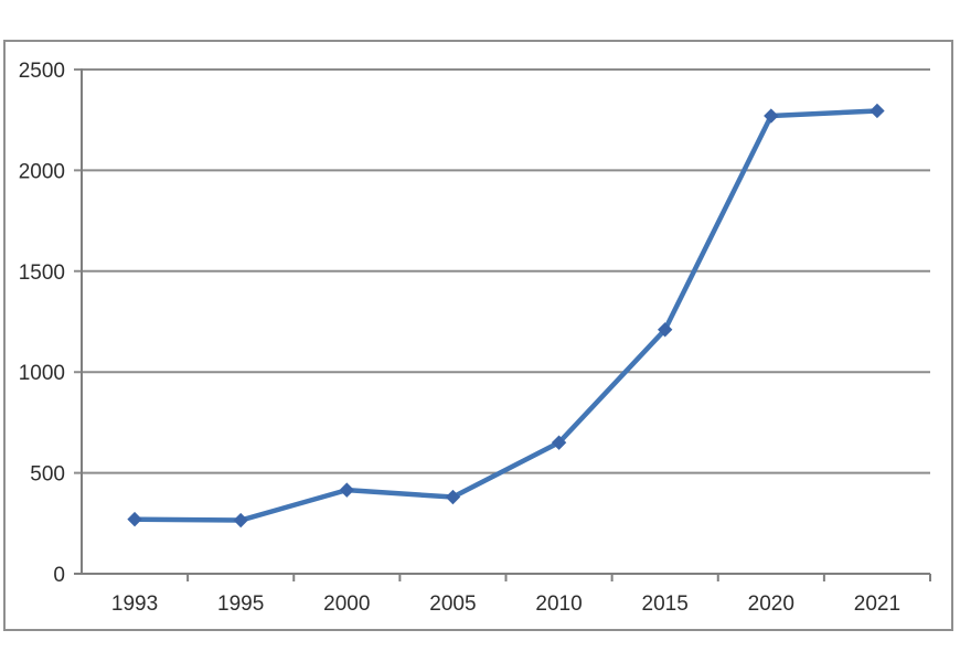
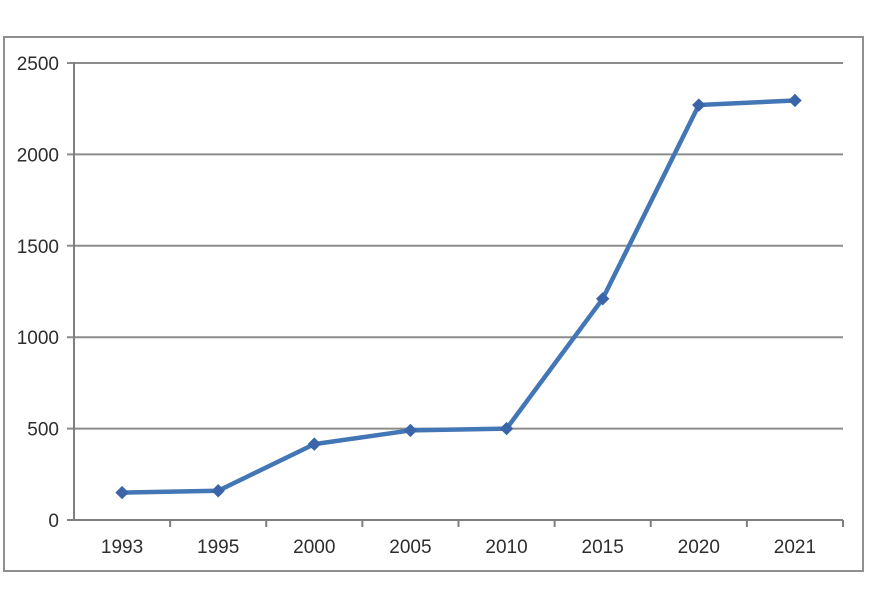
1993: 270 -> 150
1995: 260 -> 160
2005: 380 -> 490
2010: 650 -> 500
